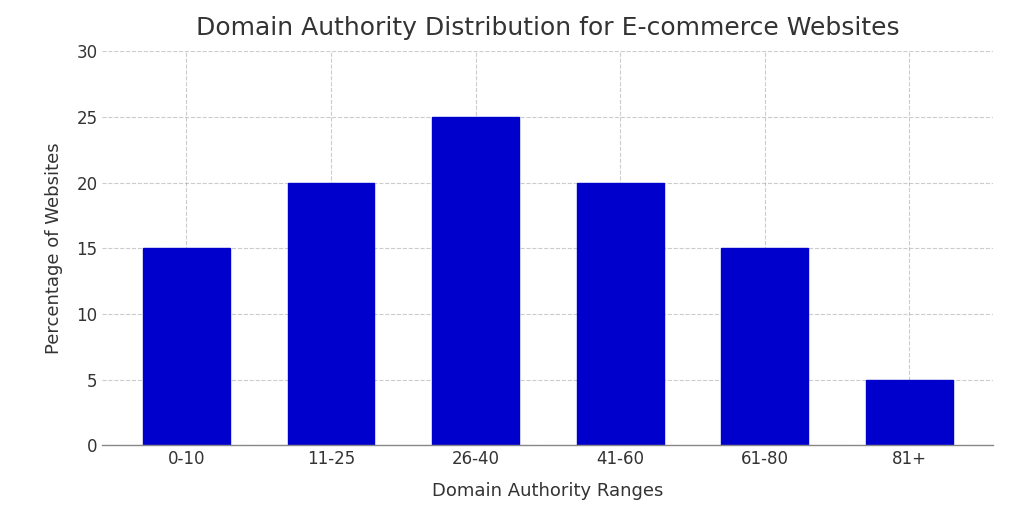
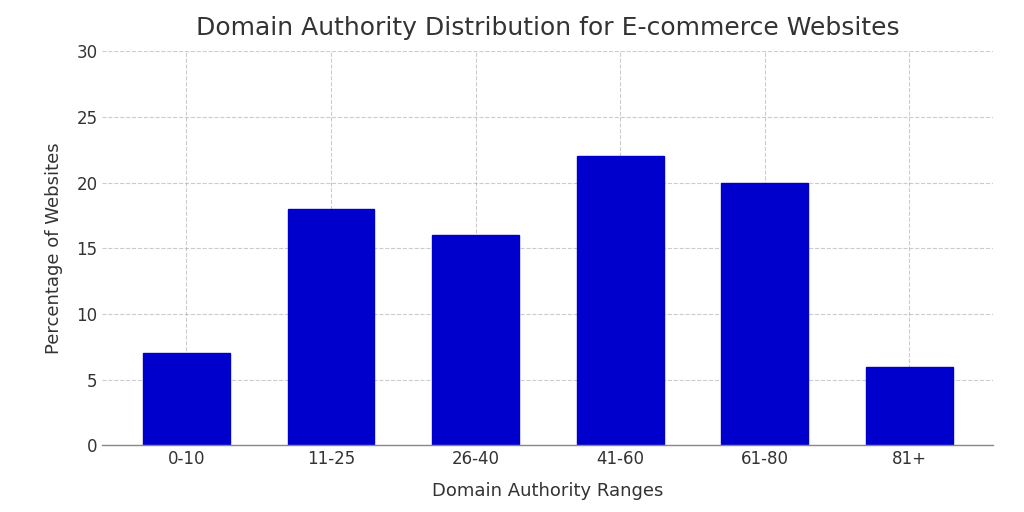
0-10: 15 -> 7
11-25: 20 -> 18
26-40: 25 -> 16
41-60: 20 -> 22
61-80: 15 -> 20
81+: 5 -> 6
